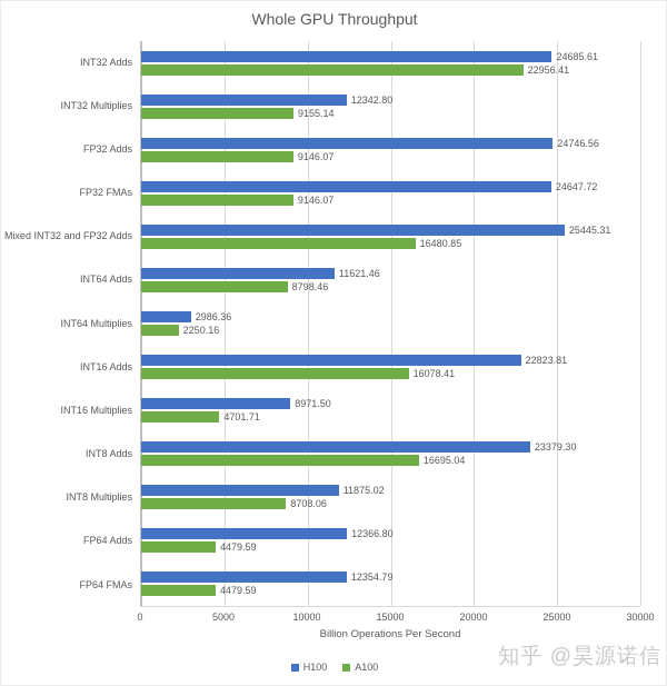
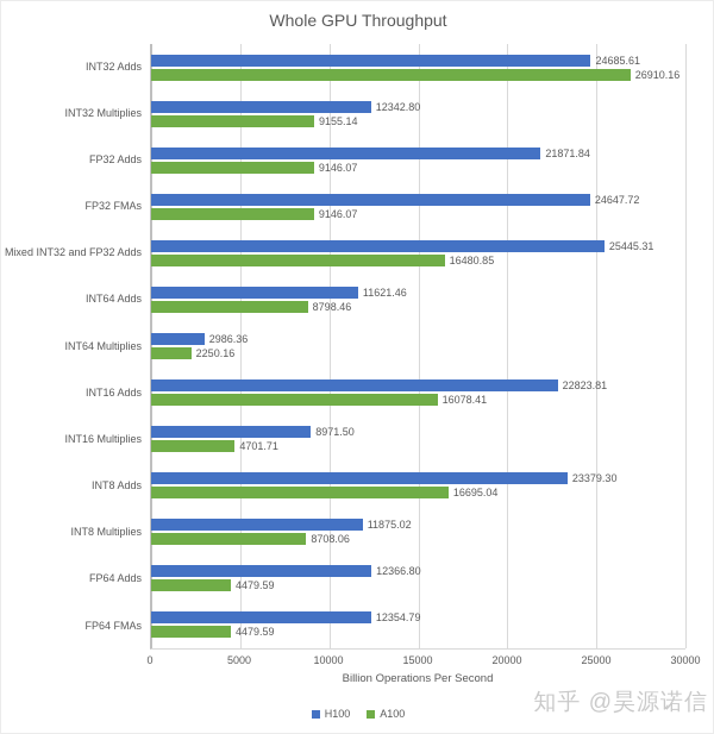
A100/INT32 Adds: 22956.41 -> 26910.16
H100/FP32 Adds: 24746.56 -> 21871.84
